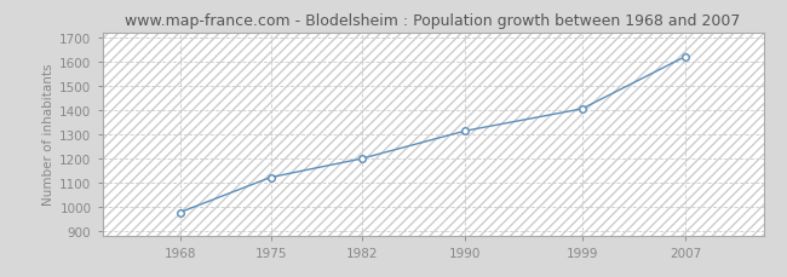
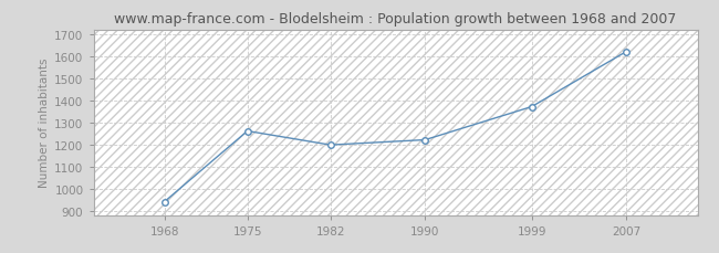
1968: 980 -> 940
1975: 1120 -> 1260
1990: 1310 -> 1220
1999: 1400 -> 1370
